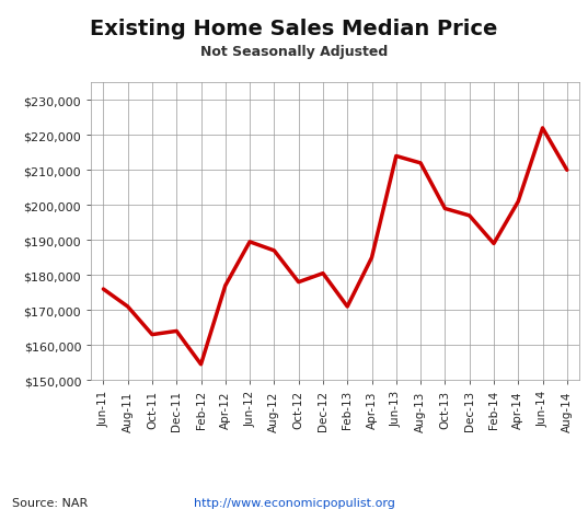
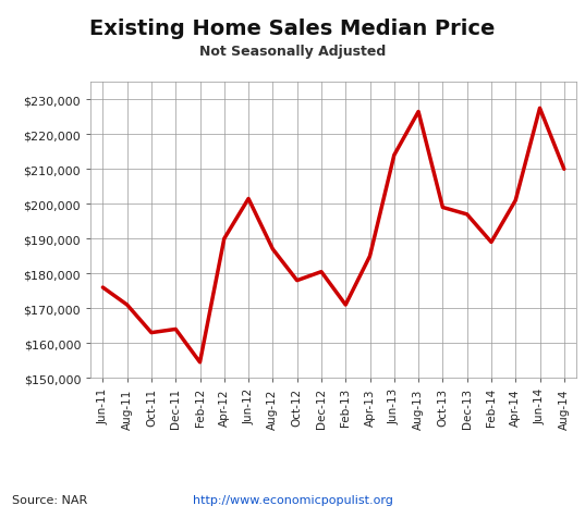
Apr-12: $177,000 -> $190,000
Jun-12: $189,500 -> $201,500
Aug-13: $212,000 -> $226,500
Jun-14: $222,000 -> $227,500
